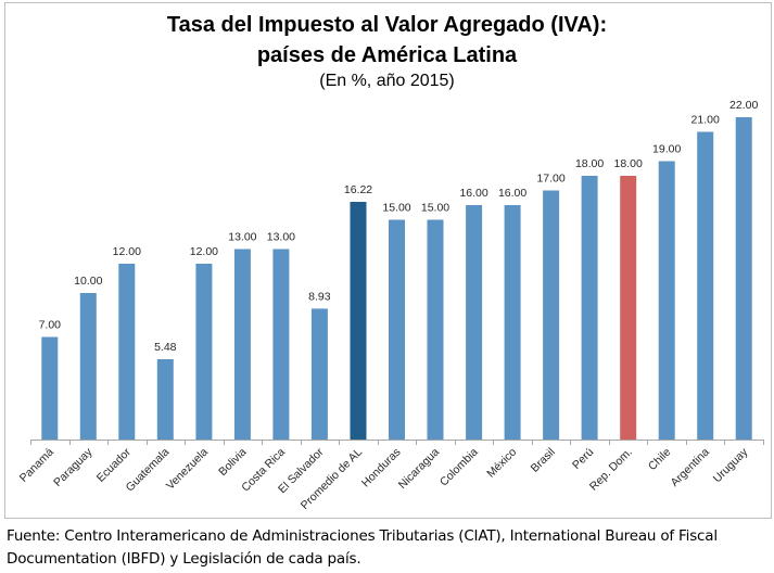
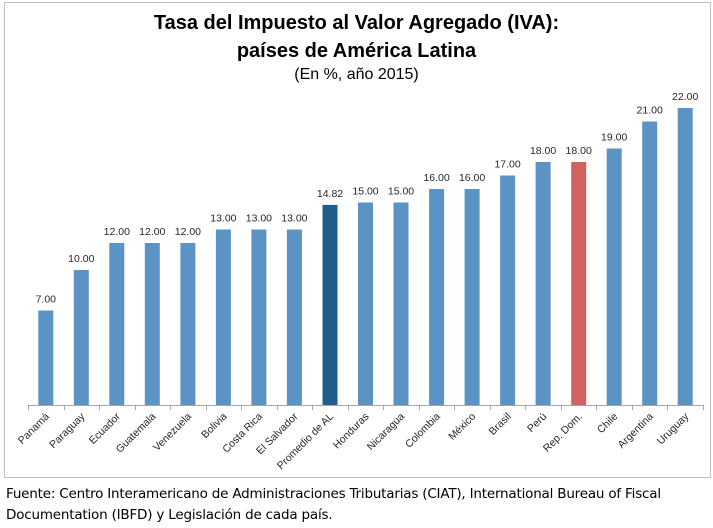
Guatemala: 5.48 -> 12.00
El Salvador: 8.93 -> 13.00
Promedio de AL: 16.22 -> 14.82
